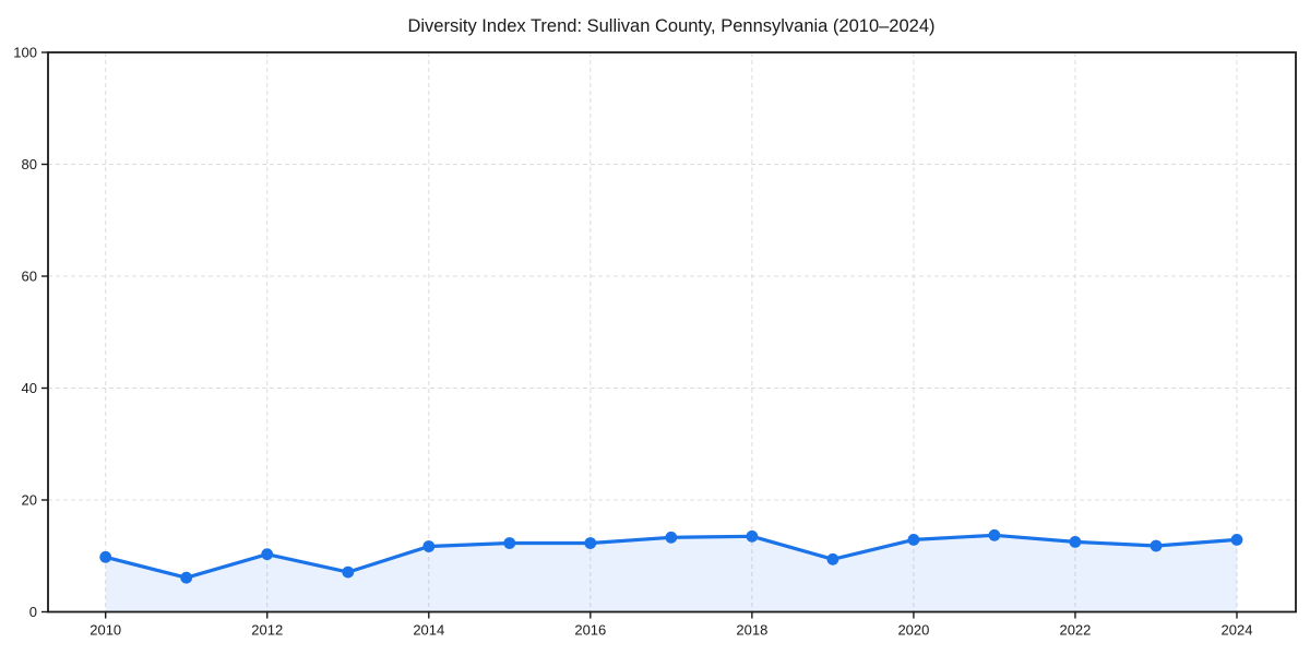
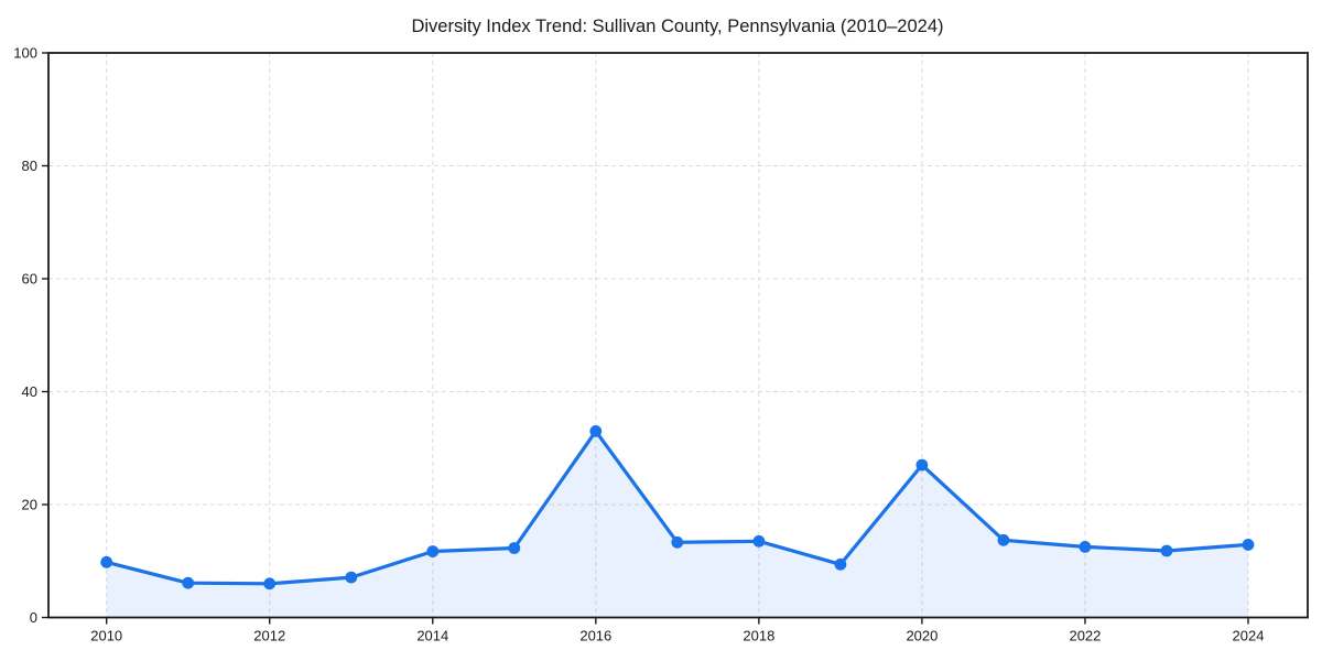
2012: 10 -> 6
2016: 12 -> 33
2020: 13 -> 27
